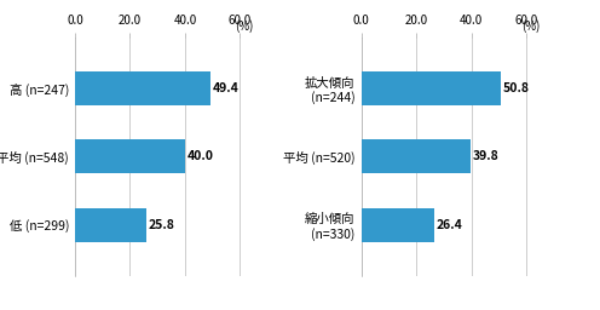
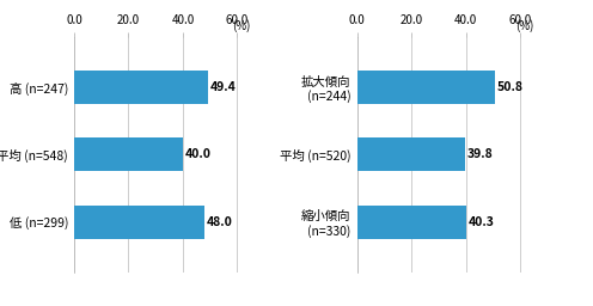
低 (n=299): 25.8 -> 48.0
縮小傾向 (n=330): 26.4 -> 40.3
